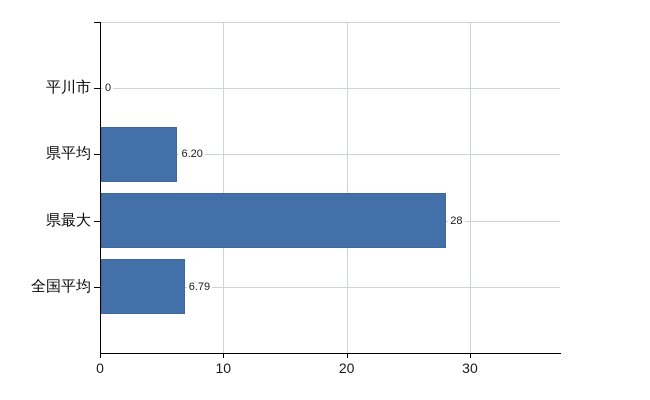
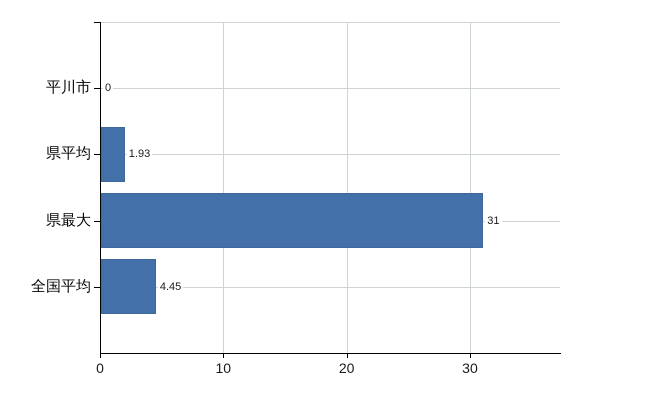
県平均: 6.20 -> 1.93
県最大: 28 -> 31
全国平均: 6.79 -> 4.45
